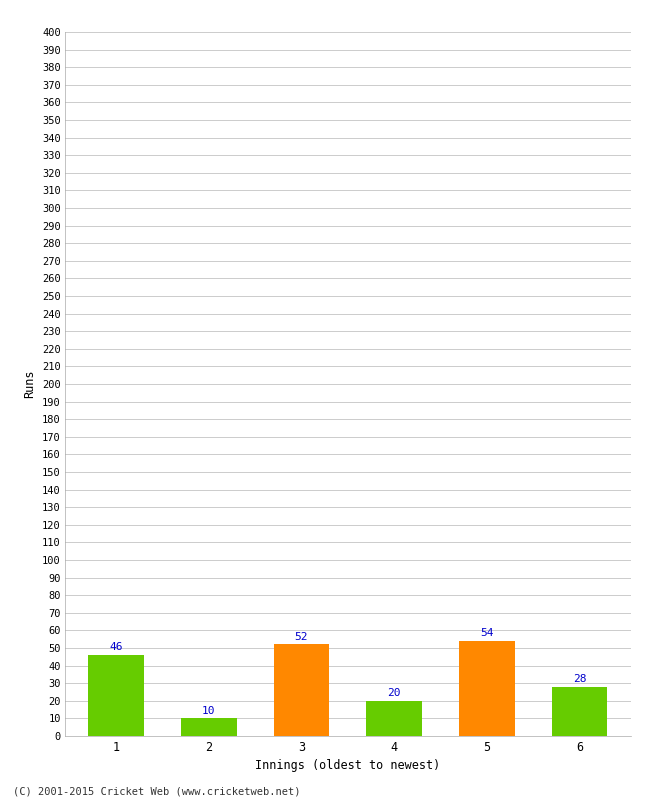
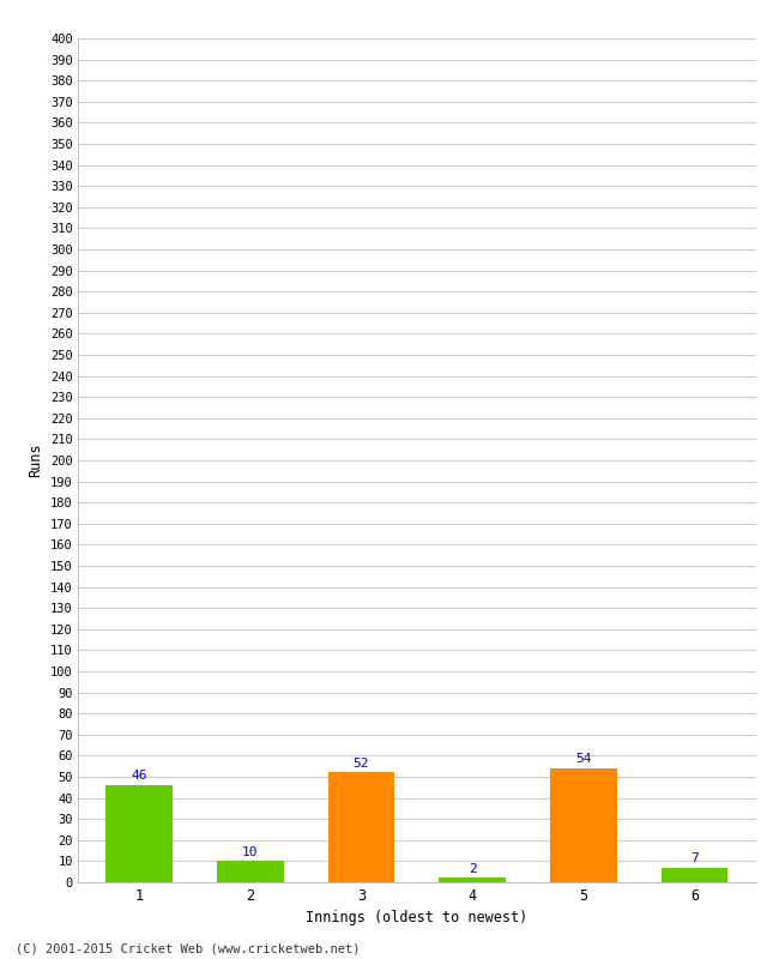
4: 20 -> 2
6: 28 -> 7
